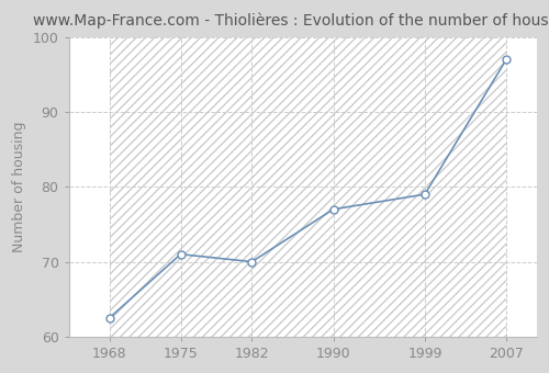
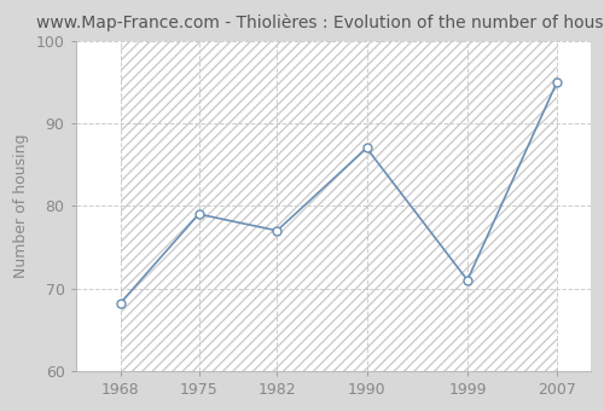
1968: 62.5 -> 68.2
1975: 71.0 -> 79.0
1982: 70.0 -> 77.0
1990: 77.0 -> 87.0
1999: 79.0 -> 71.0
2007: 97.0 -> 95.0
